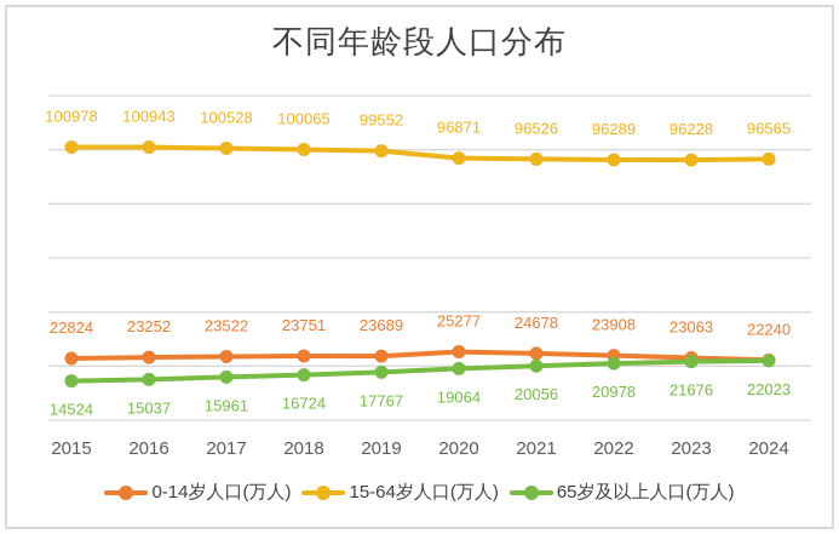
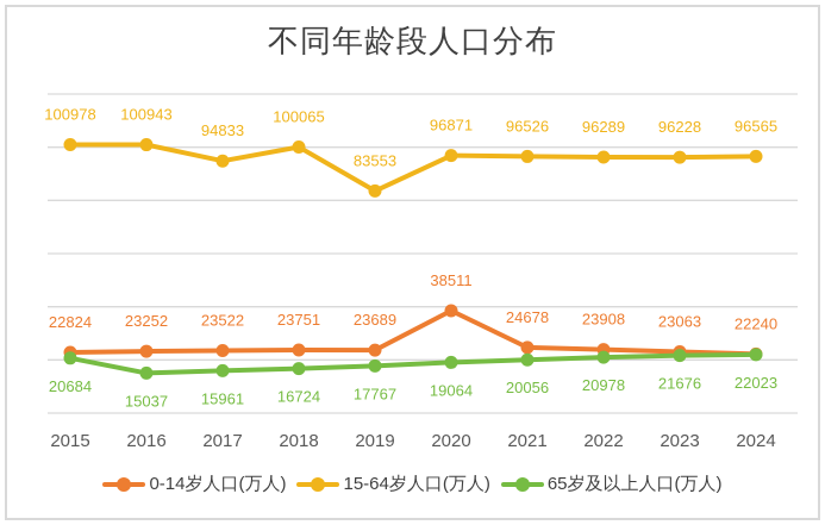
65岁及以上人口(万人)/2015: 14524 -> 20684
15-64岁人口(万人)/2017: 100528 -> 94833
15-64岁人口(万人)/2019: 99552 -> 83553
0-14岁人口(万人)/2020: 25277 -> 38511
